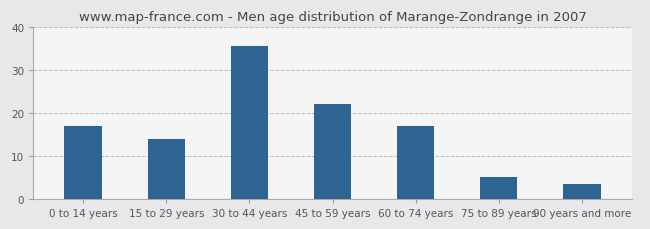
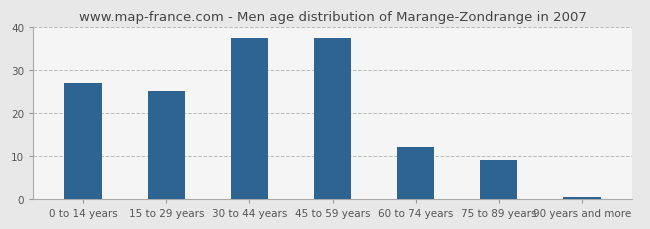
0 to 14 years: 17.0 -> 27.0
15 to 29 years: 14.0 -> 25.0
30 to 44 years: 35.5 -> 37.5
45 to 59 years: 22.0 -> 37.5
60 to 74 years: 17.0 -> 12.0
75 to 89 years: 5.0 -> 9.0
90 years and more: 3.5 -> 0.4
